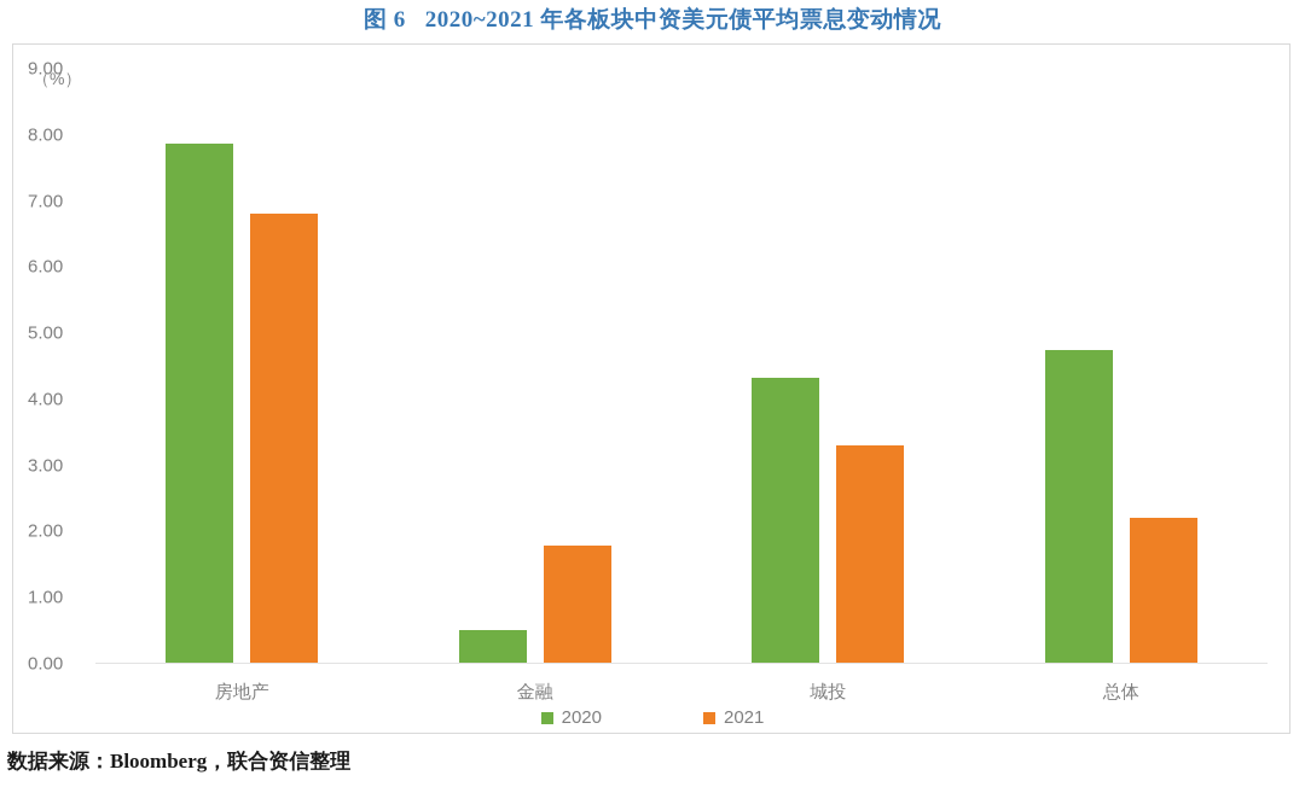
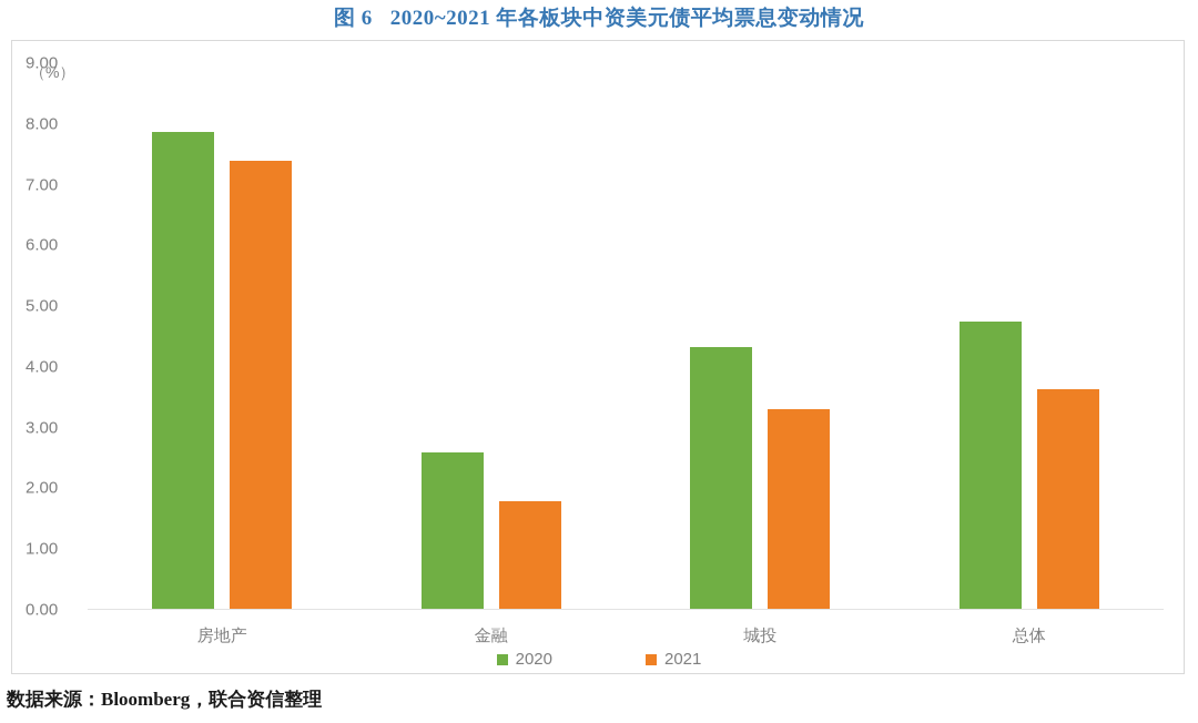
2021/房地产: 6.8 -> 7.4
2020/金融: 0.5 -> 2.6
2021/总体: 2.2 -> 3.6
